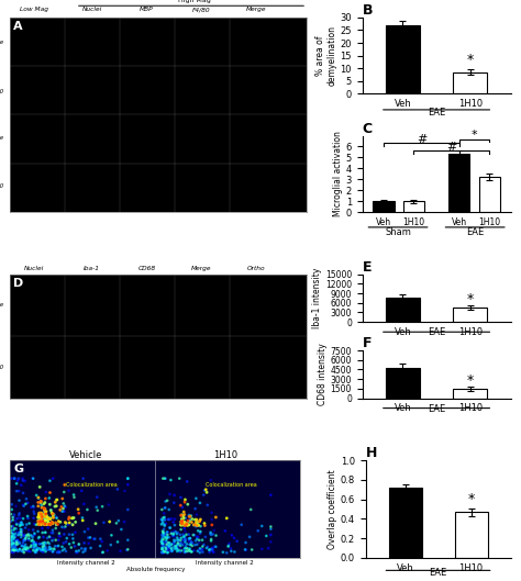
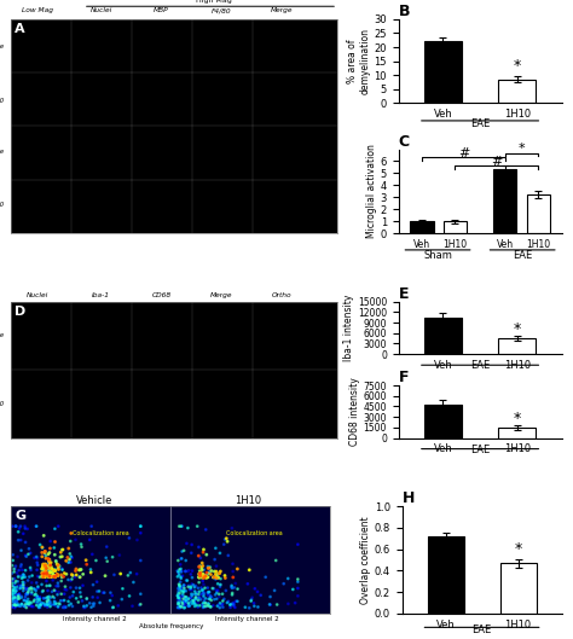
B/Veh: 27.0 -> 22.0
E/Veh: 7500 -> 10500
